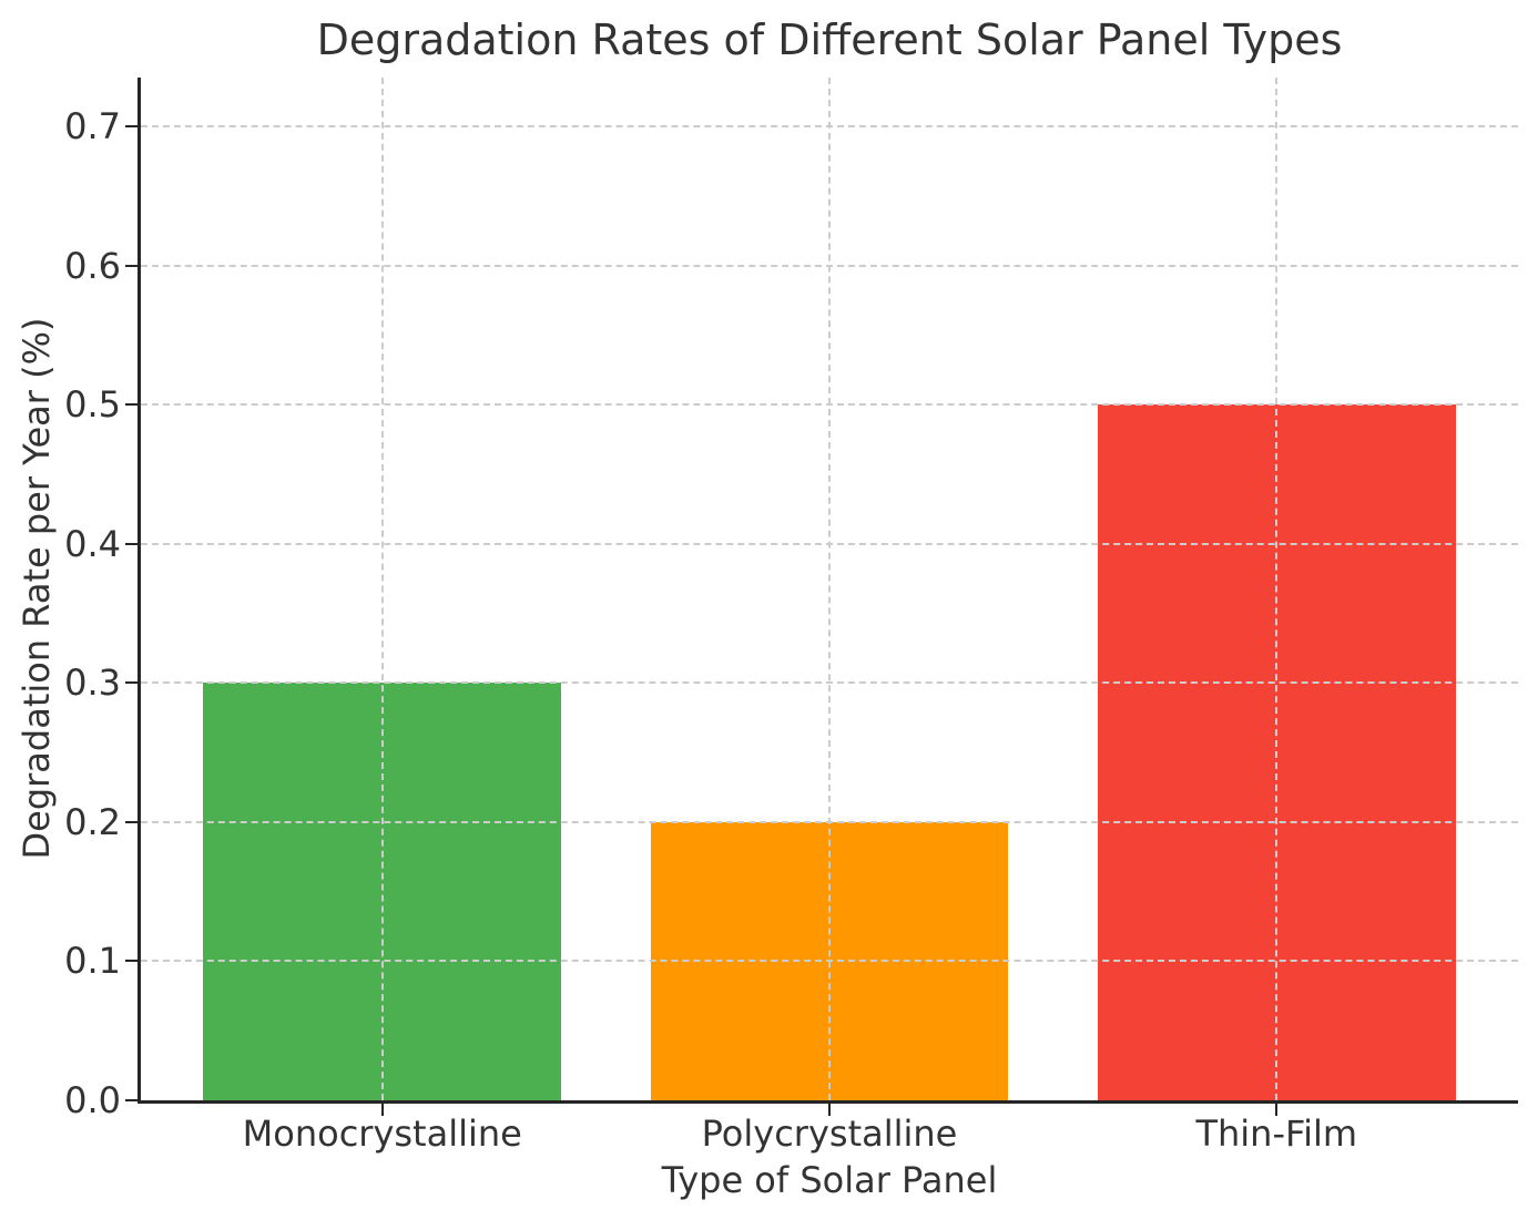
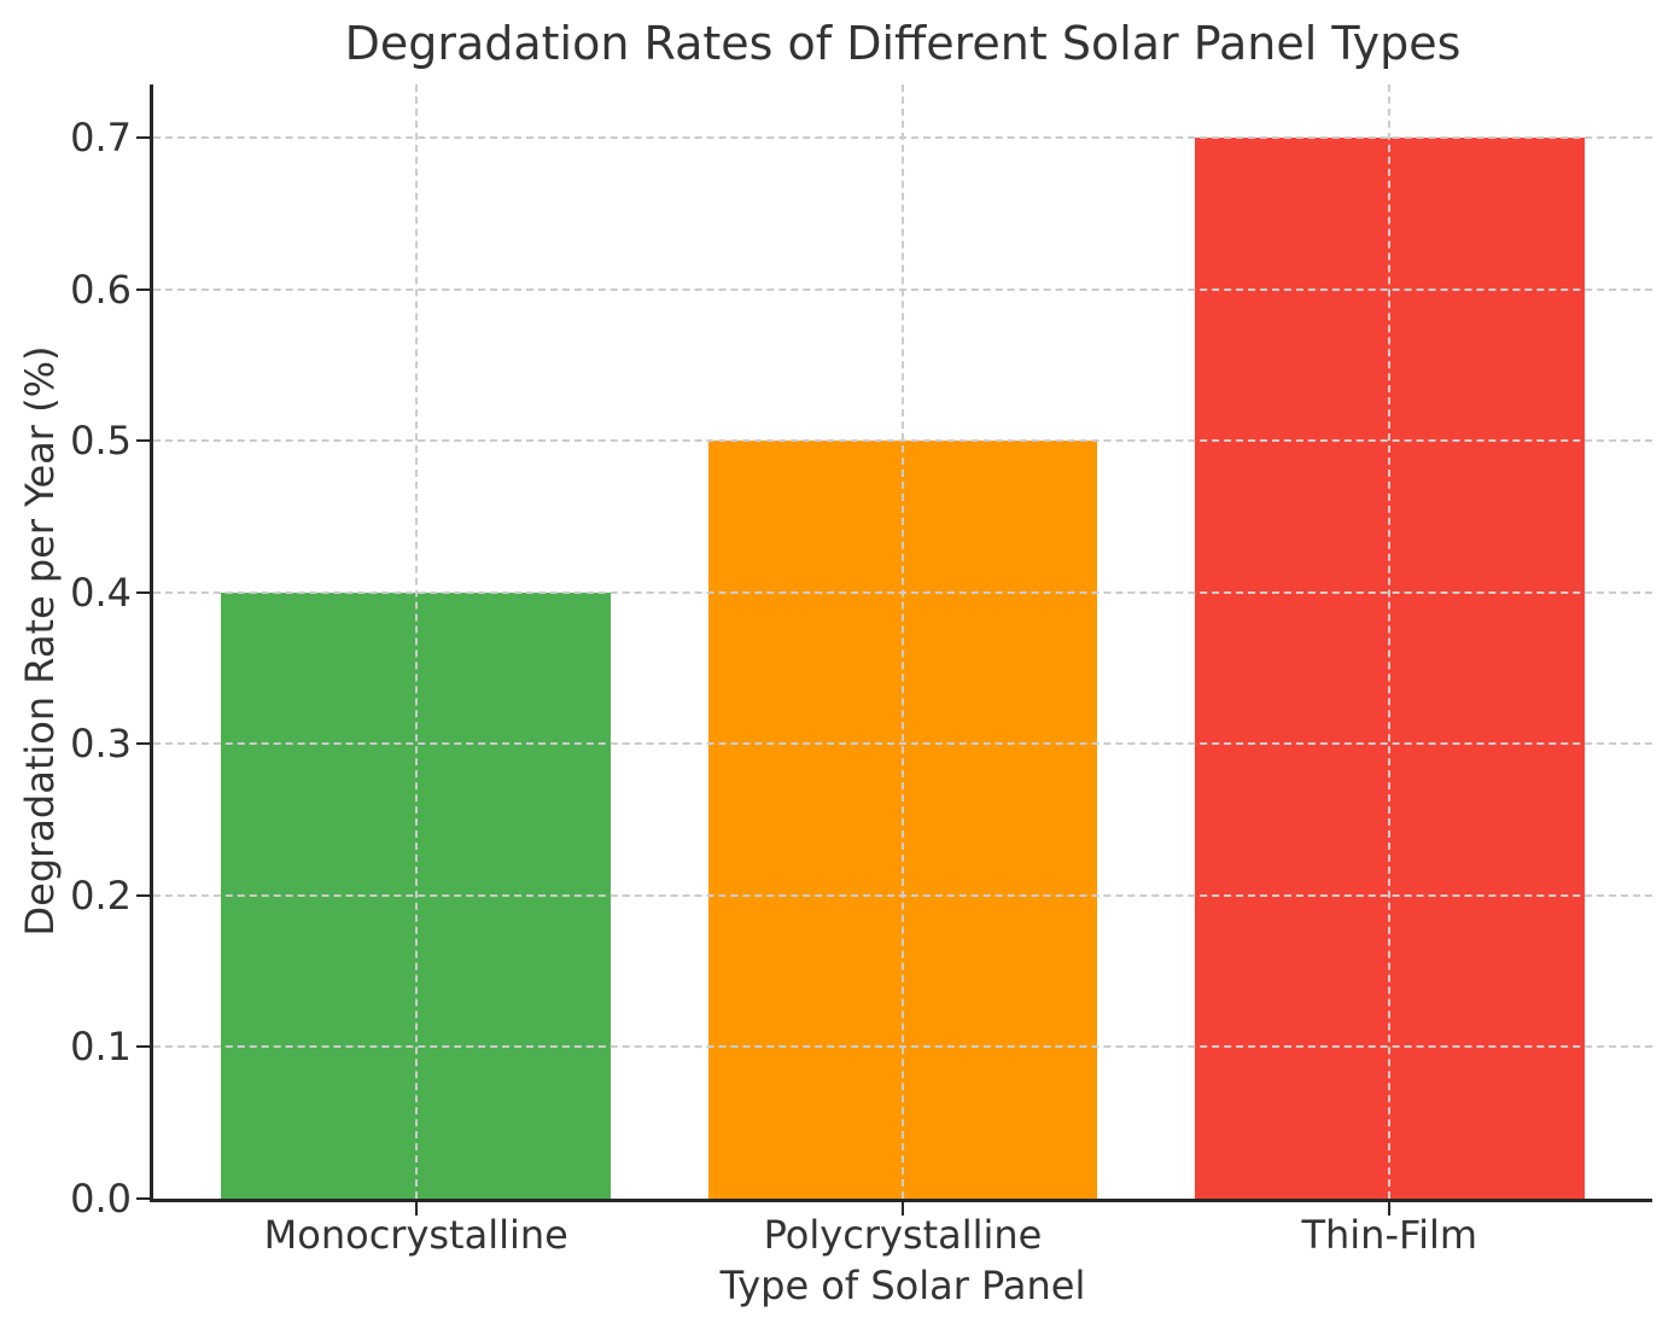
Monocrystalline: 0.3 -> 0.4
Polycrystalline: 0.2 -> 0.5
Thin-Film: 0.5 -> 0.7
